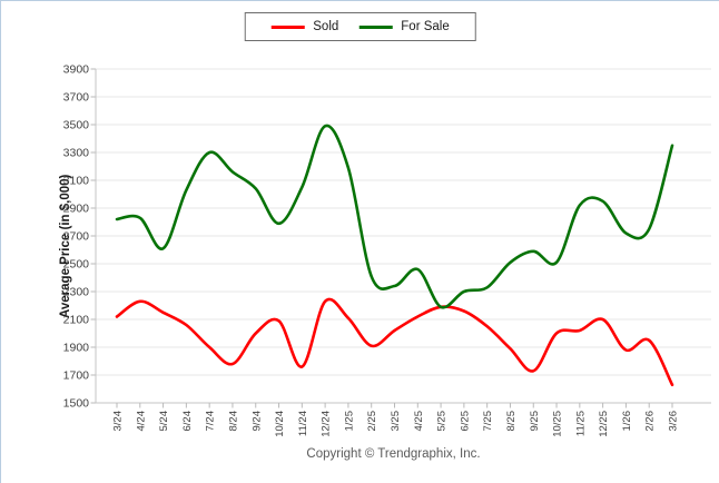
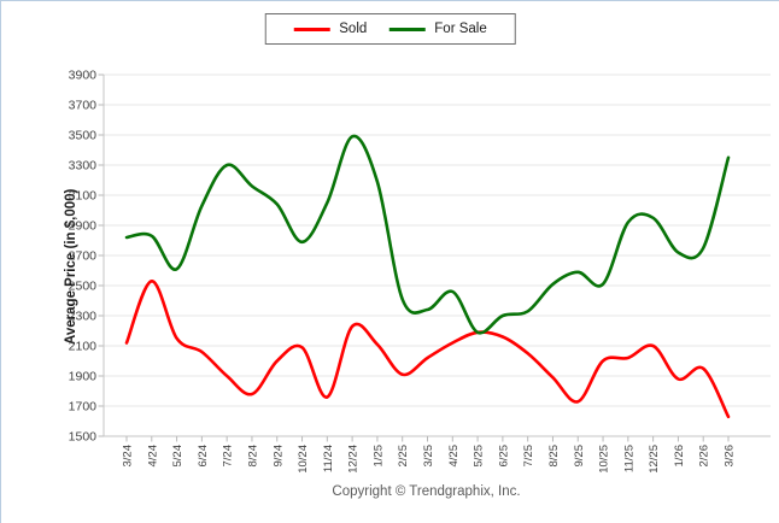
Sold/4/24: 2230 -> 2530
